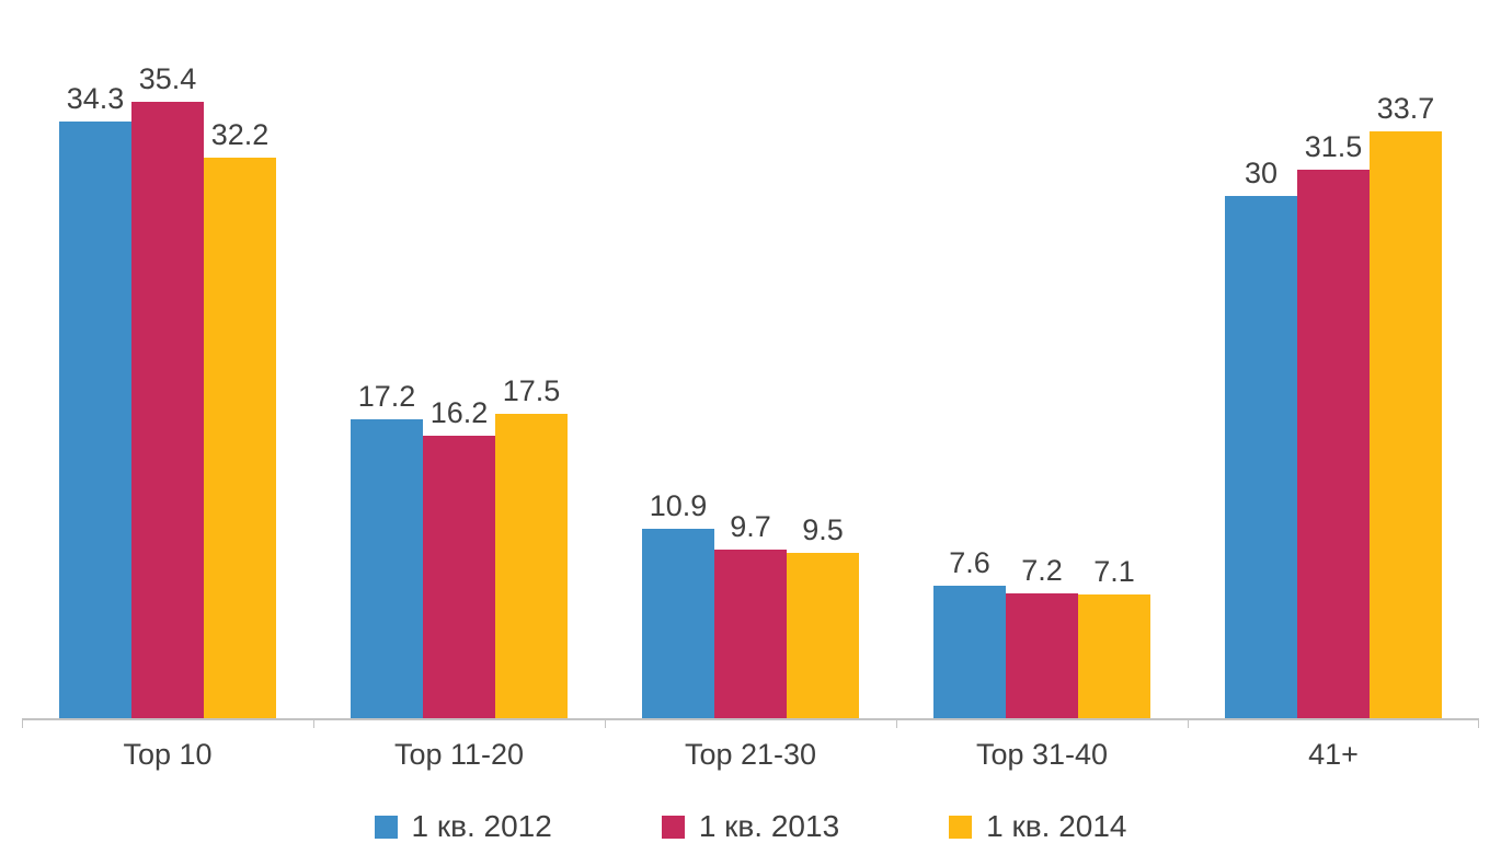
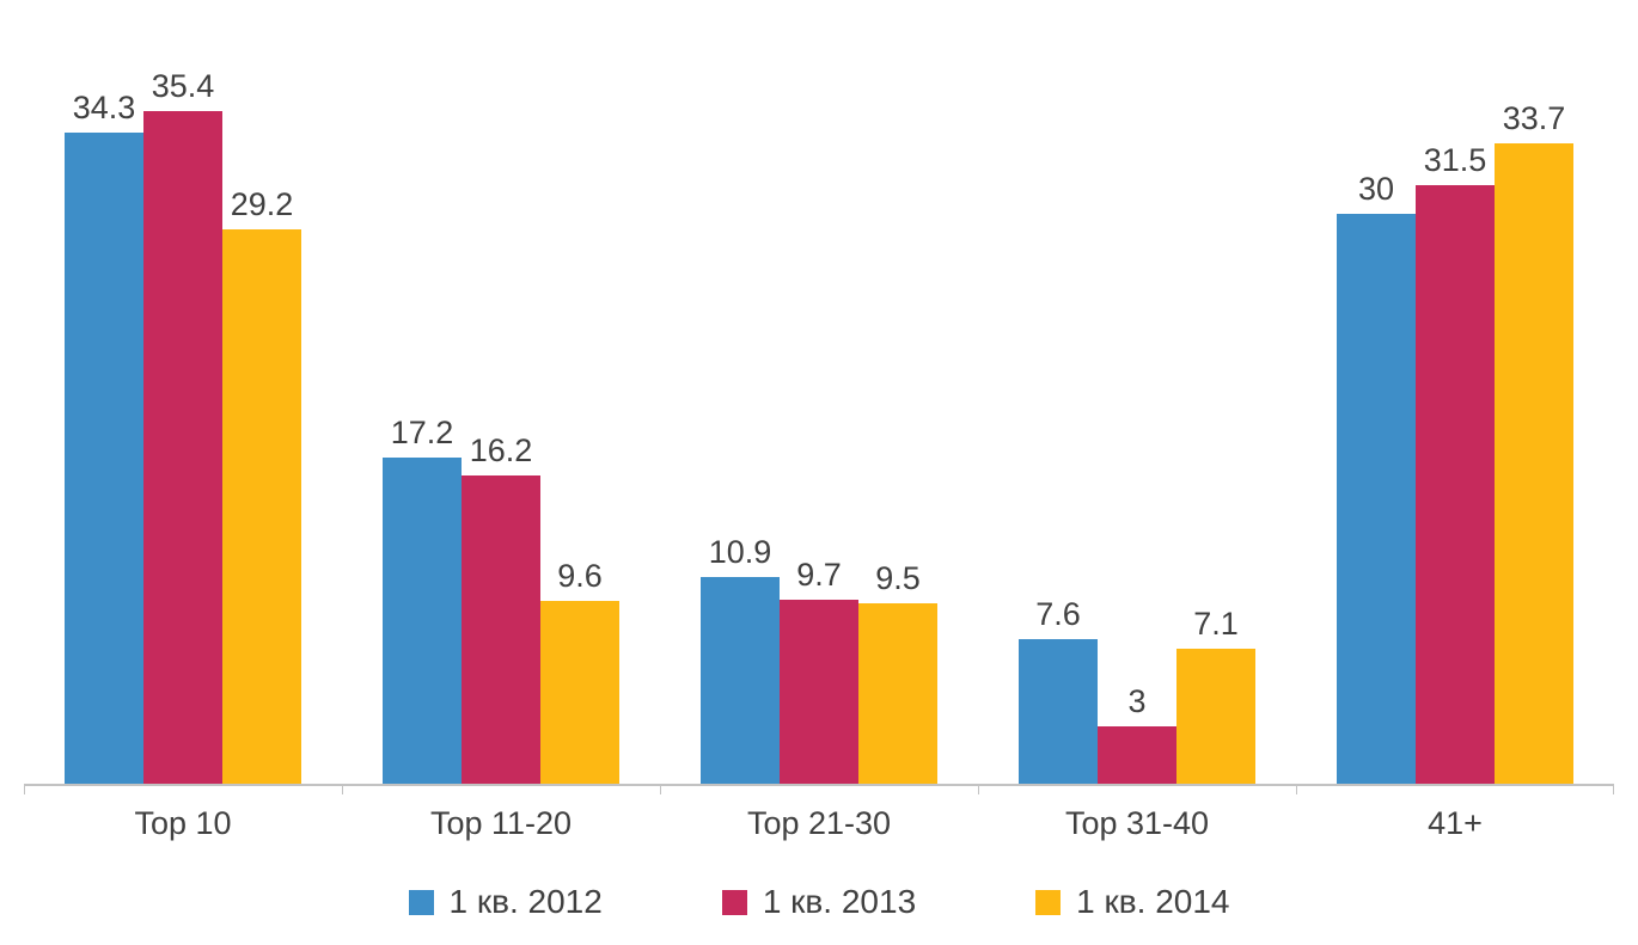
1 кв. 2014/Top 10: 32.2 -> 29.2
1 кв. 2014/Top 11-20: 17.5 -> 9.6
1 кв. 2013/Top 31-40: 7.2 -> 3
